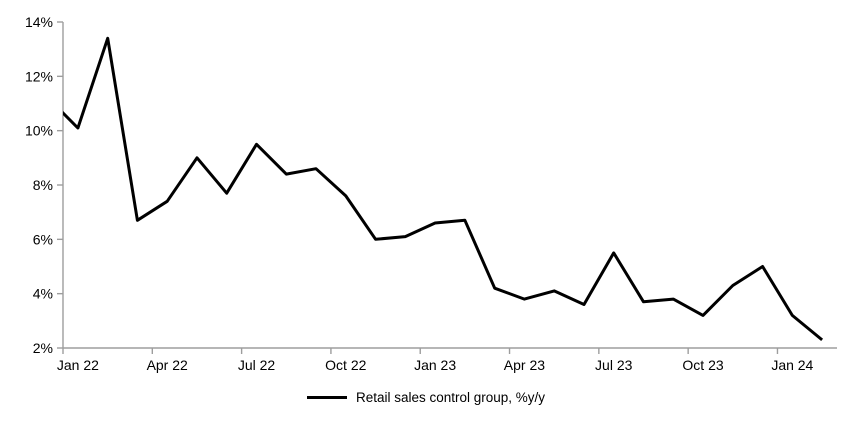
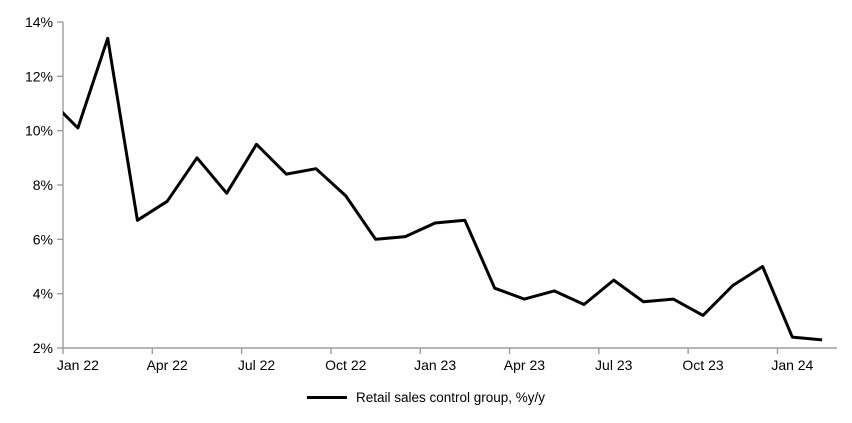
Jul 23: 5.5% -> 4.5%
Jan 24: 3.2% -> 2.4%
